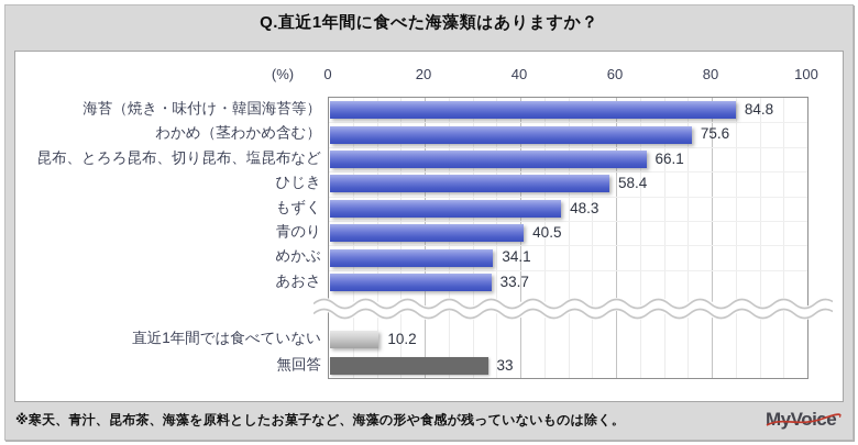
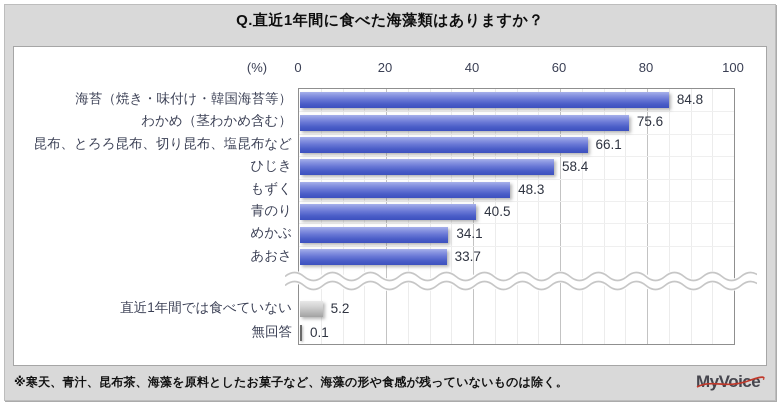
直近1年間では食べていない: 10.2 -> 5.2
無回答: 33 -> 0.1
